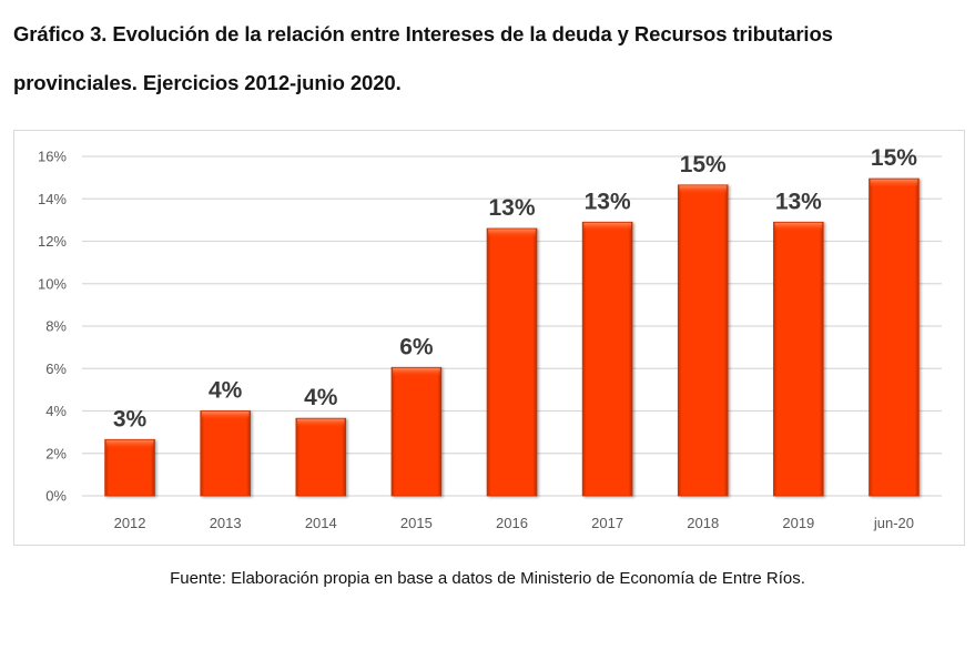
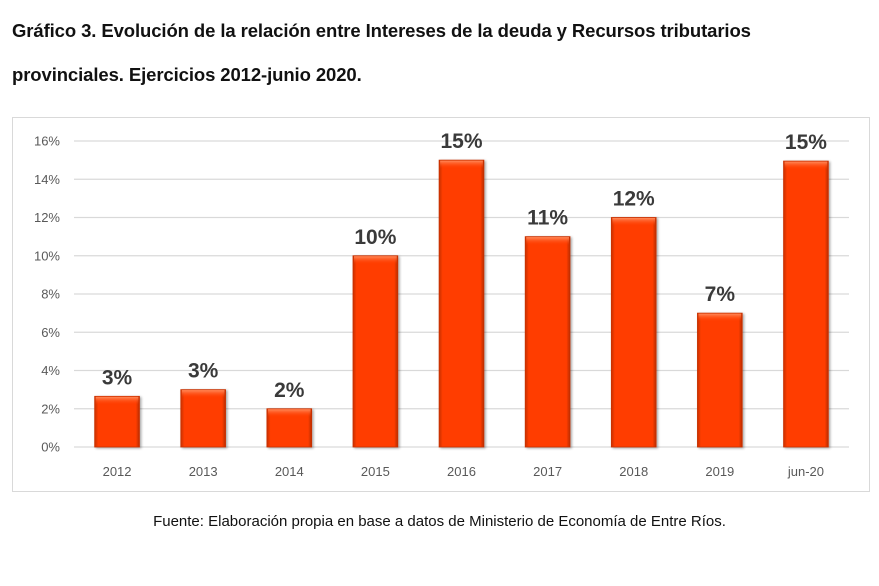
2013: 4% -> 3%
2014: 4% -> 2%
2015: 6% -> 10%
2016: 13% -> 15%
2017: 13% -> 11%
2018: 15% -> 12%
2019: 13% -> 7%
